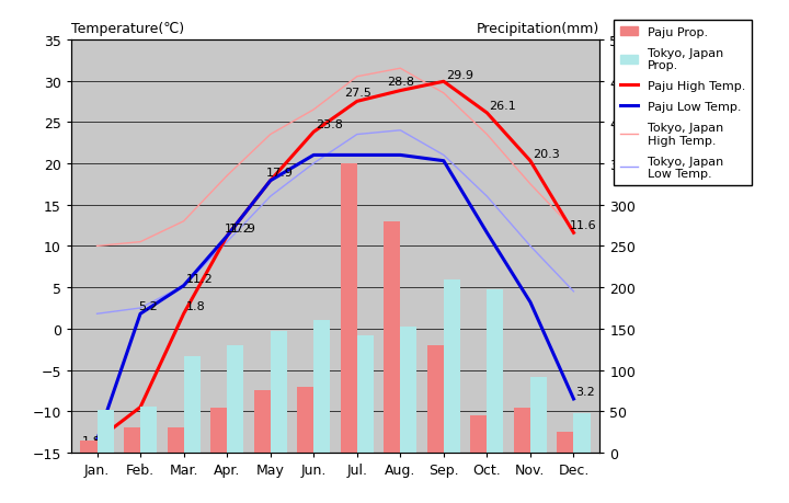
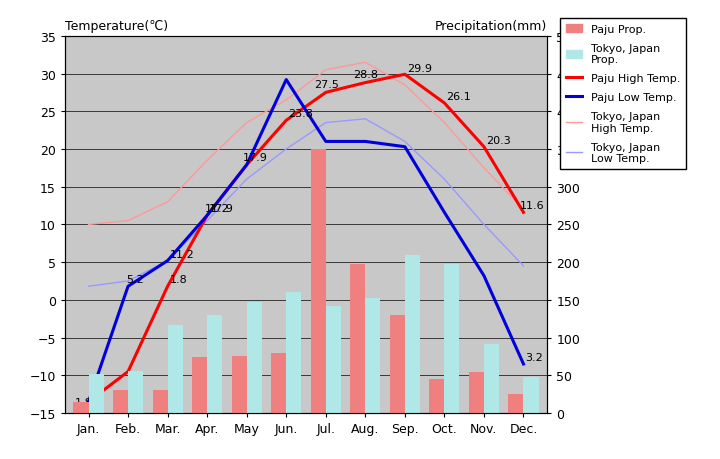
Paju Prop./Apr.: 55 -> 74
Paju Low Temp./Jun.: 21.0 -> 29.2
Paju Prop./Aug.: 280 -> 198
